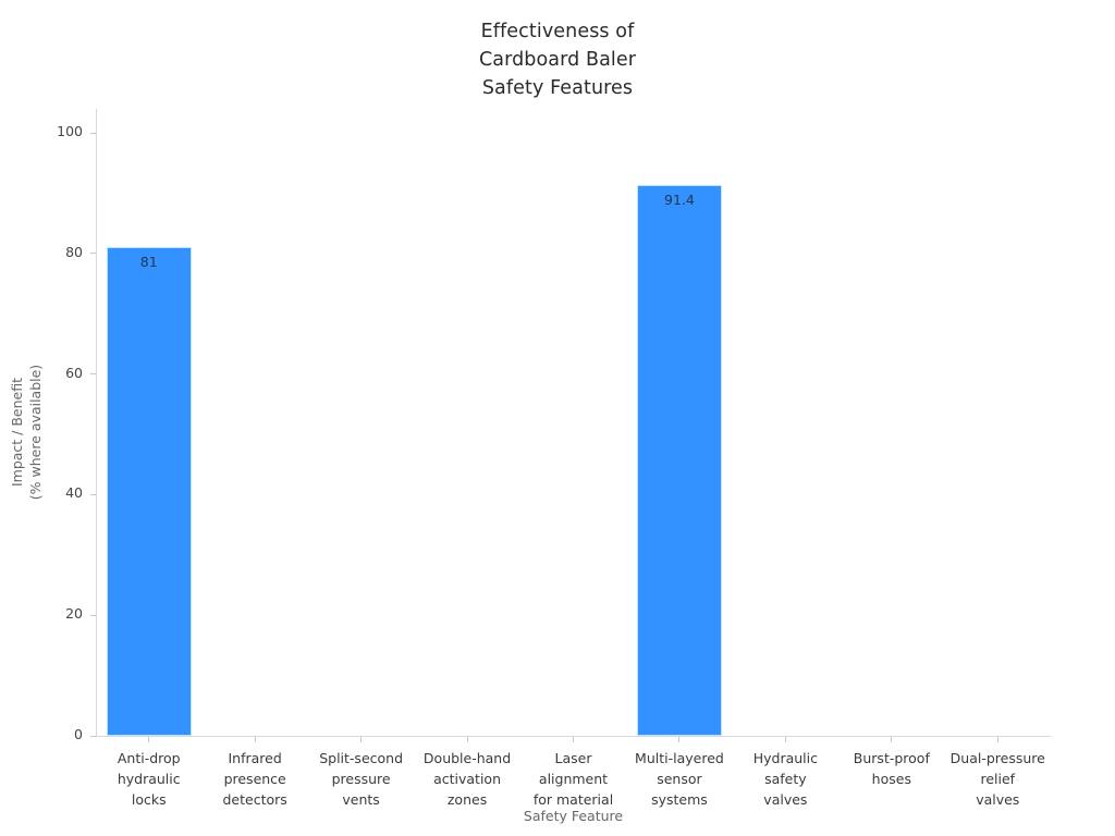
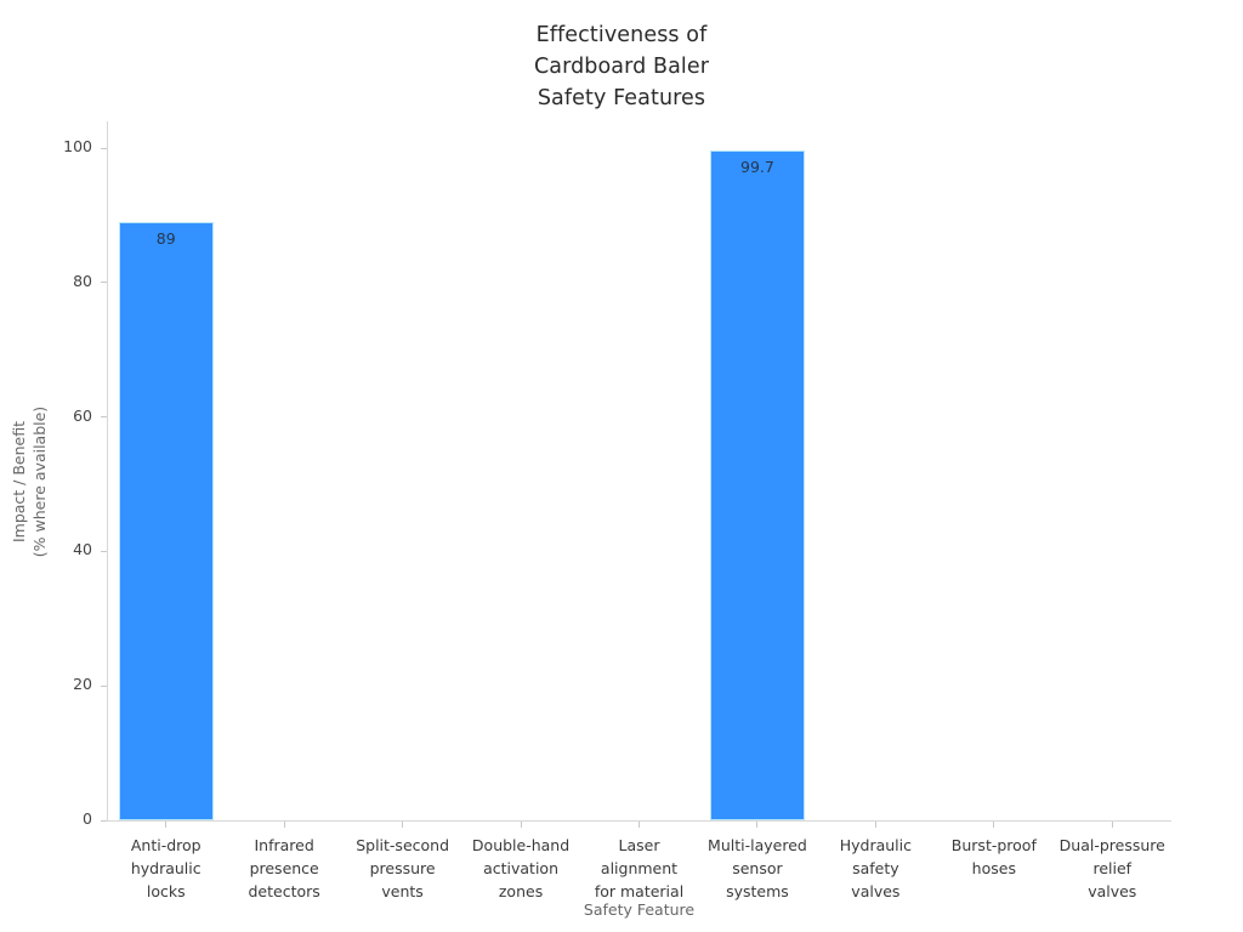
Anti-drop hydraulic locks: 81 -> 89
Multi-layered sensor systems: 91.4 -> 99.7
